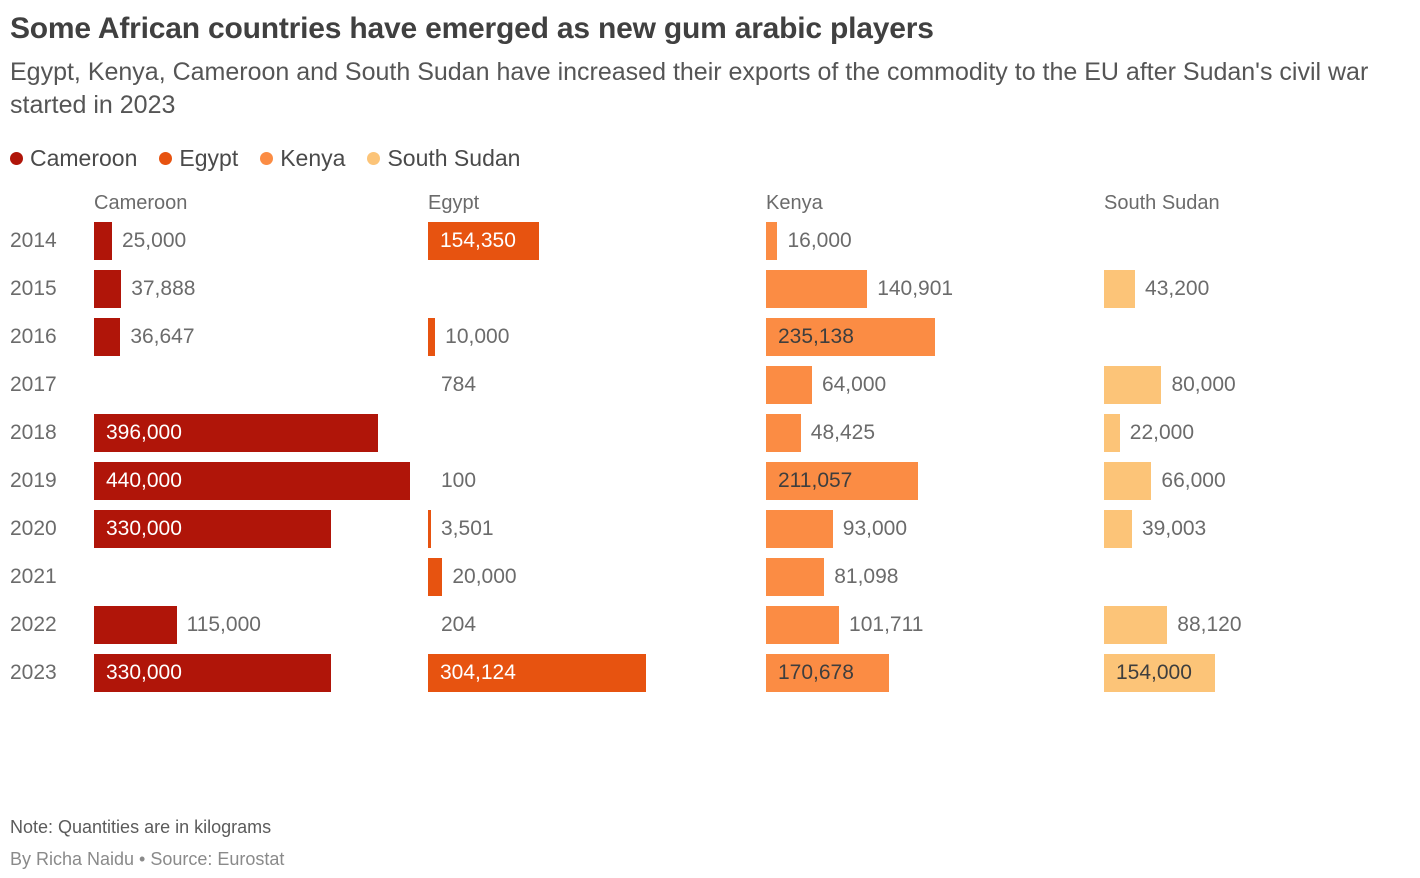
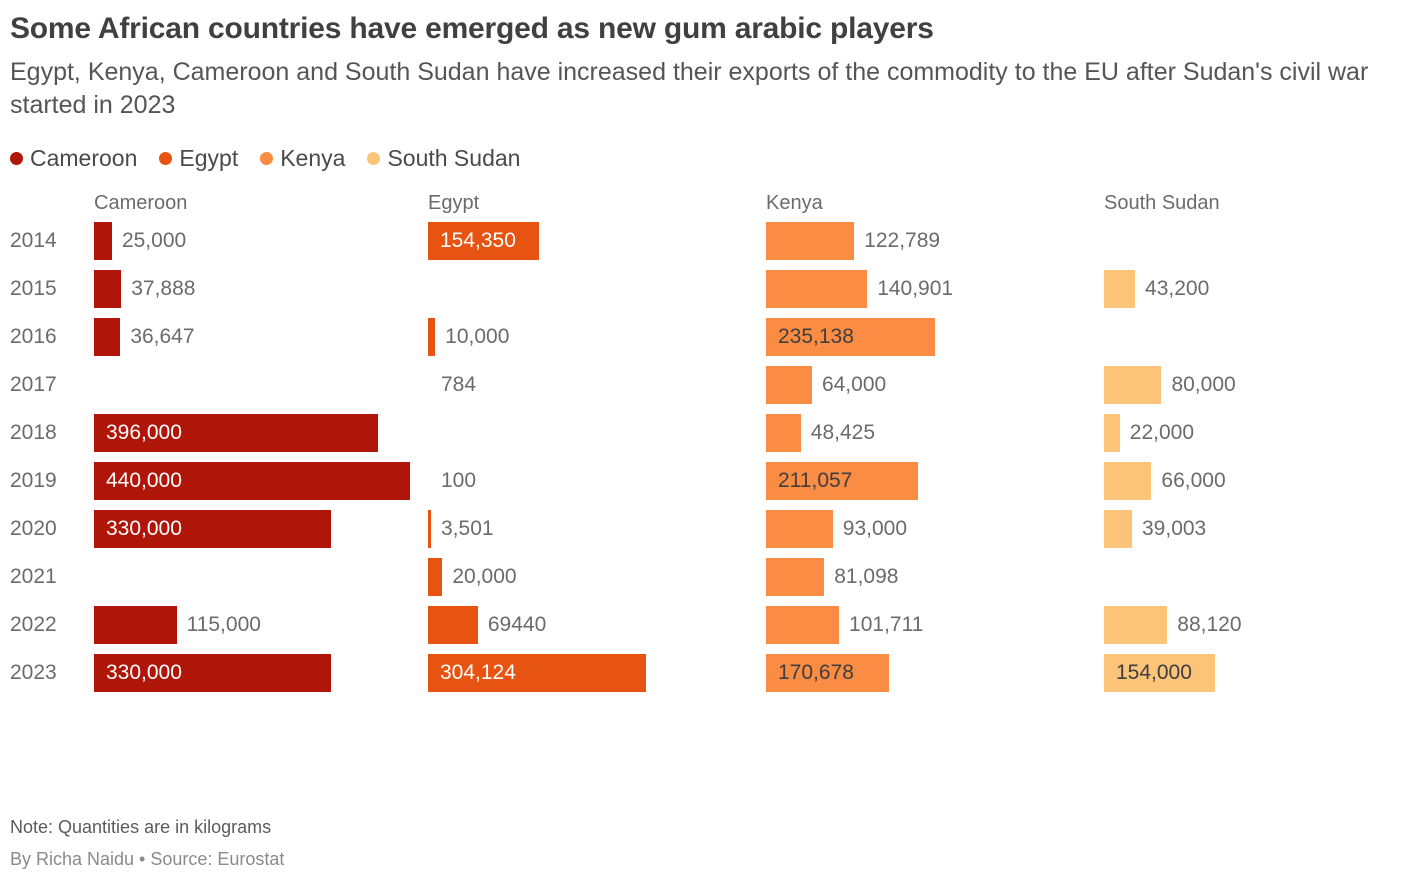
Kenya/2014: 16,000 -> 122,789
Egypt/2022: 204 -> 69440
